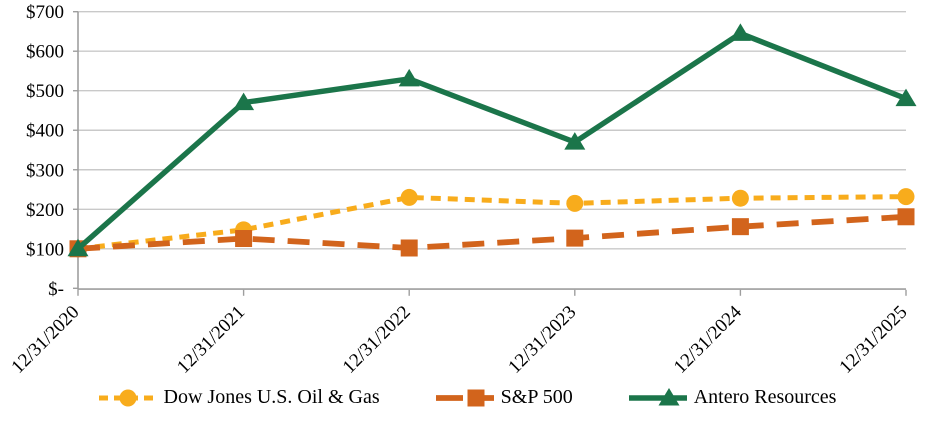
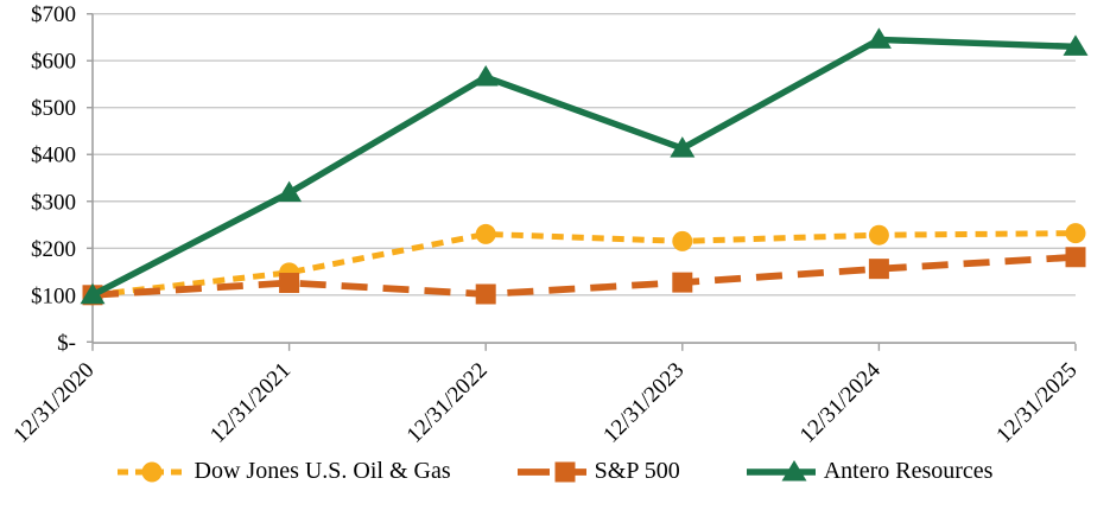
Antero Resources/12/31/2021: $470 -> $320
Antero Resources/12/31/2022: $530 -> $560
Antero Resources/12/31/2023: $370 -> $410
Antero Resources/12/31/2025: $480 -> $630
